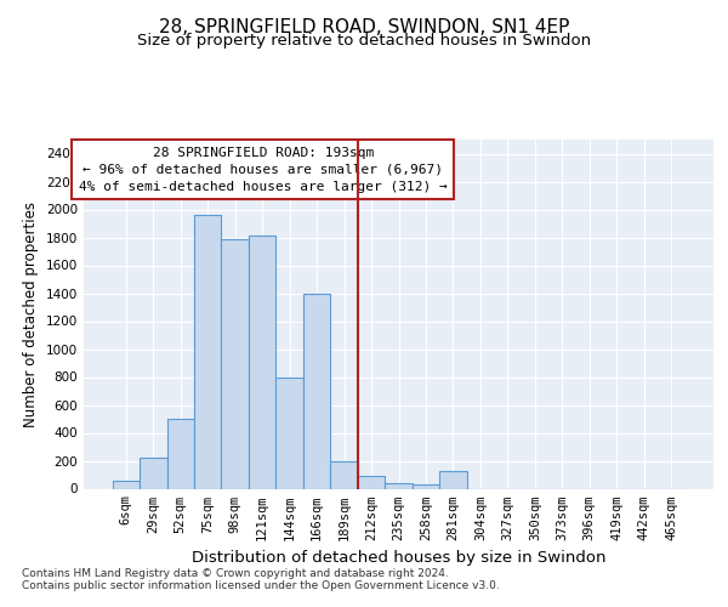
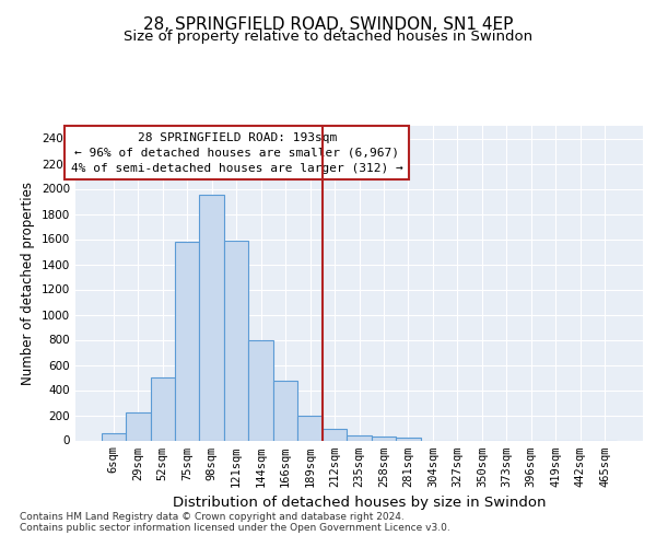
75sqm: 1960 -> 1580
98sqm: 1790 -> 1950
121sqm: 1810 -> 1590
166sqm: 1400 -> 470
281sqm: 130 -> 20
